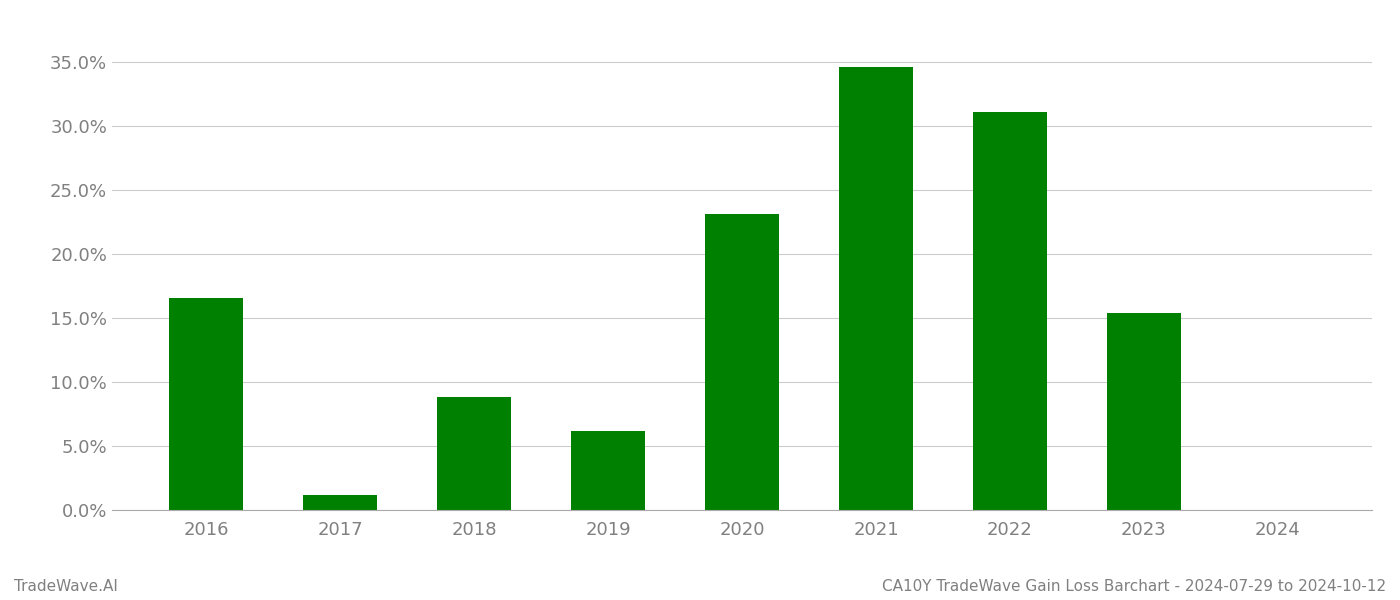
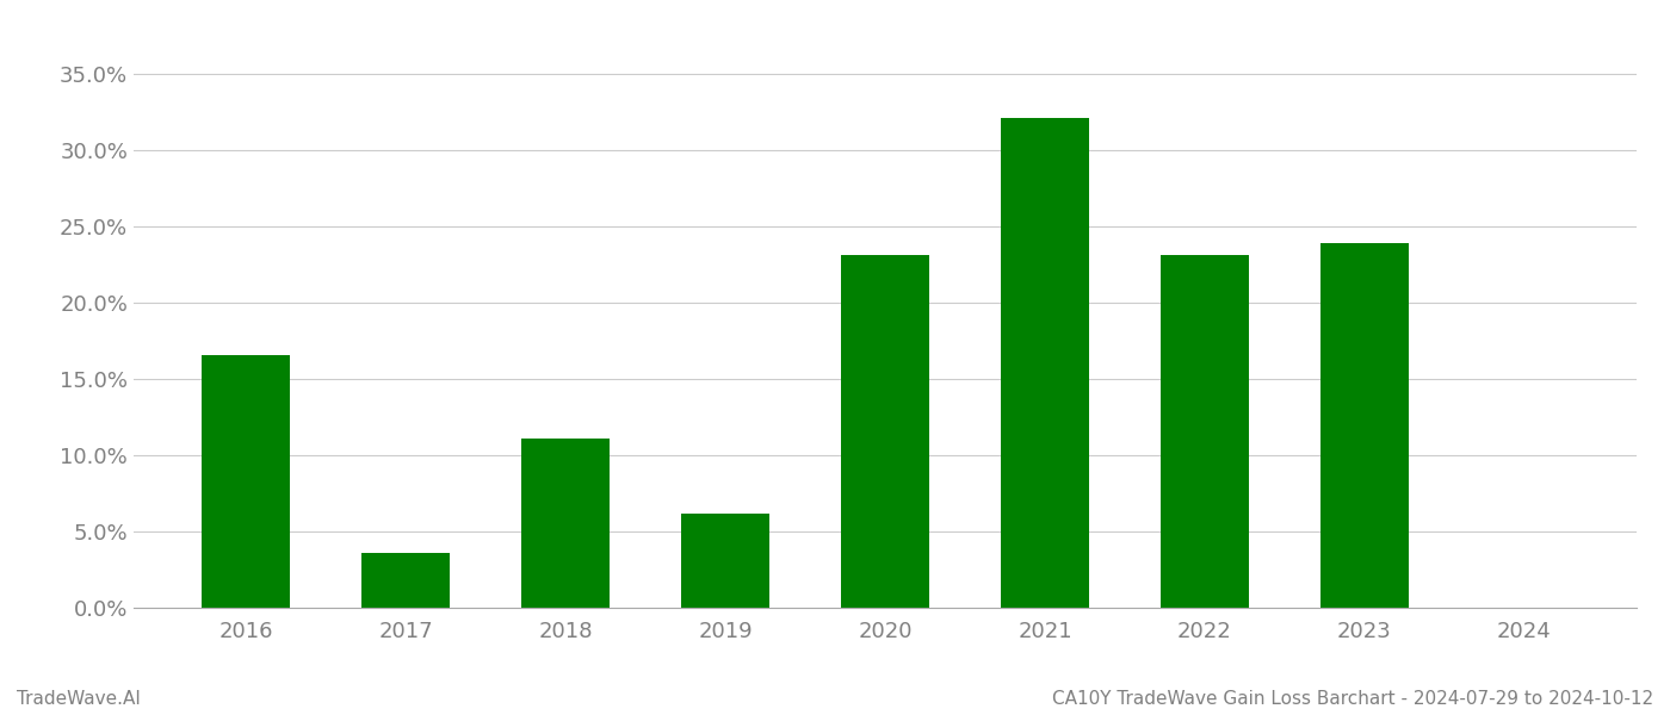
2017: 1.2% -> 3.6%
2018: 8.8% -> 11.1%
2021: 34.6% -> 32.1%
2022: 31.1% -> 23.1%
2023: 15.4% -> 23.9%
